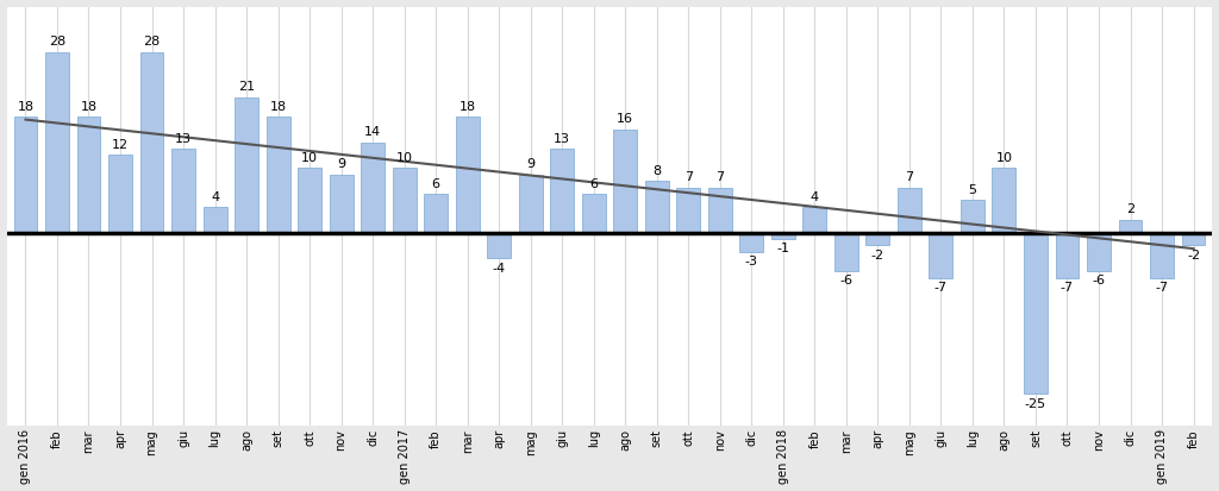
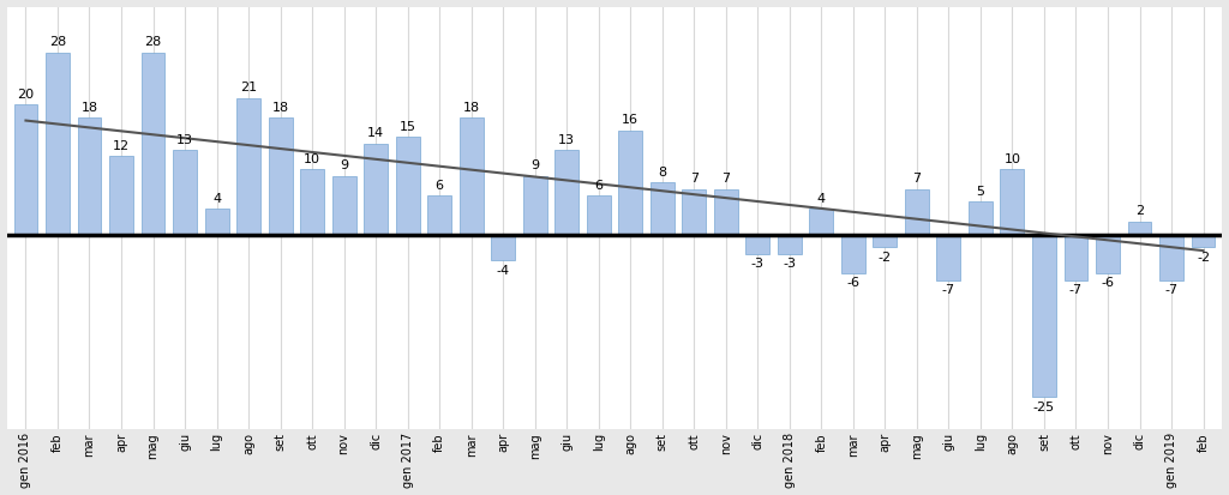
gen 2016: 18 -> 20
gen 2017: 10 -> 15
gen 2018: -1 -> -3
